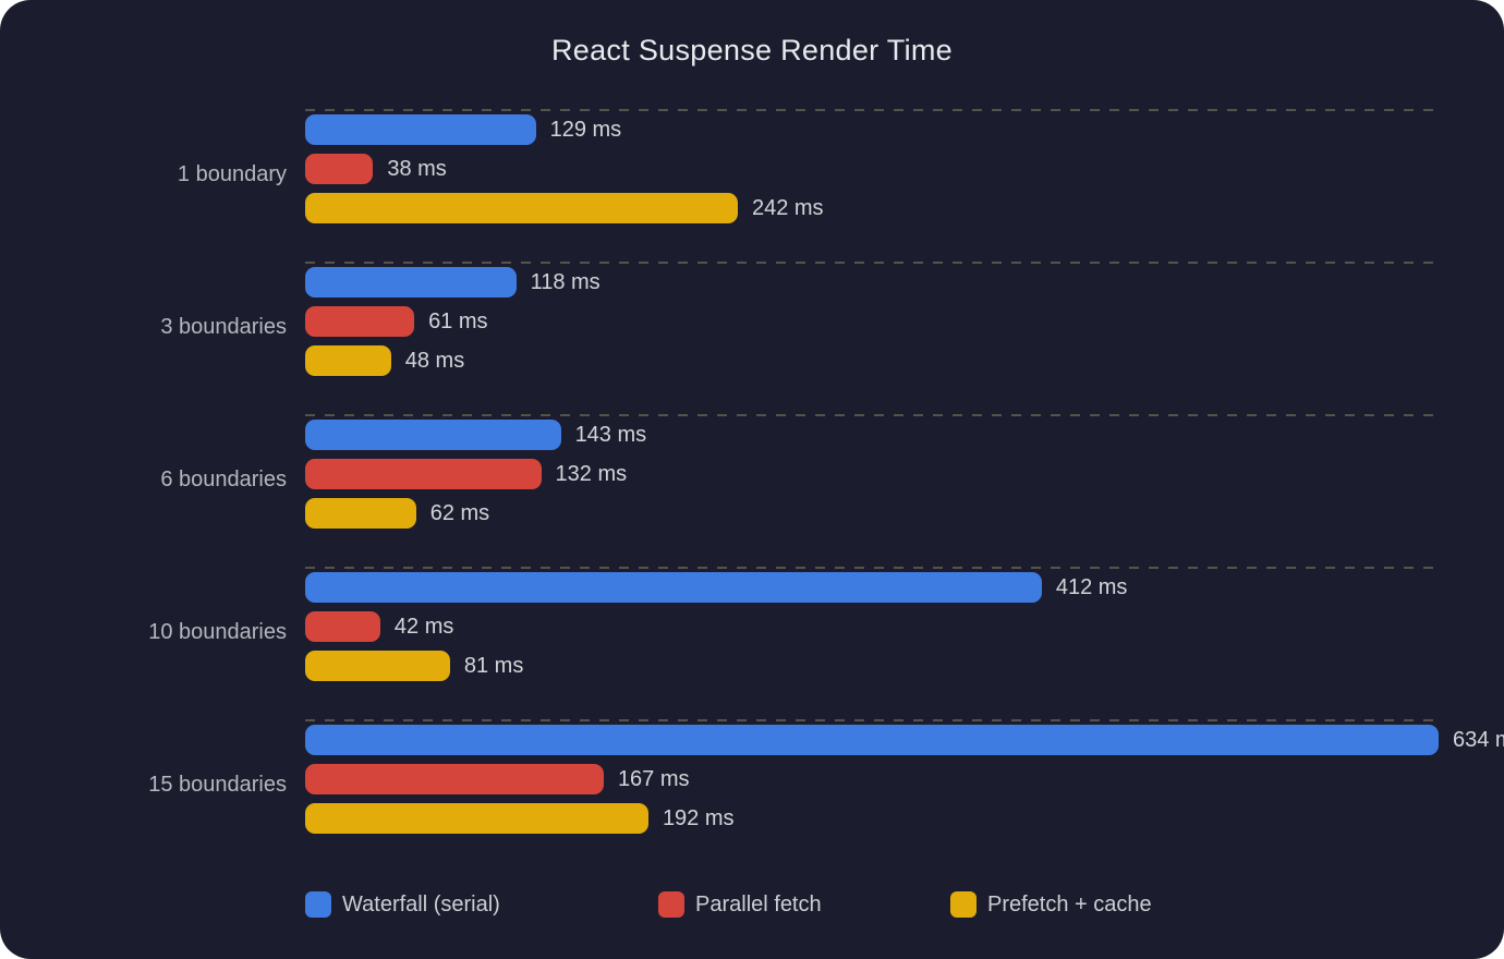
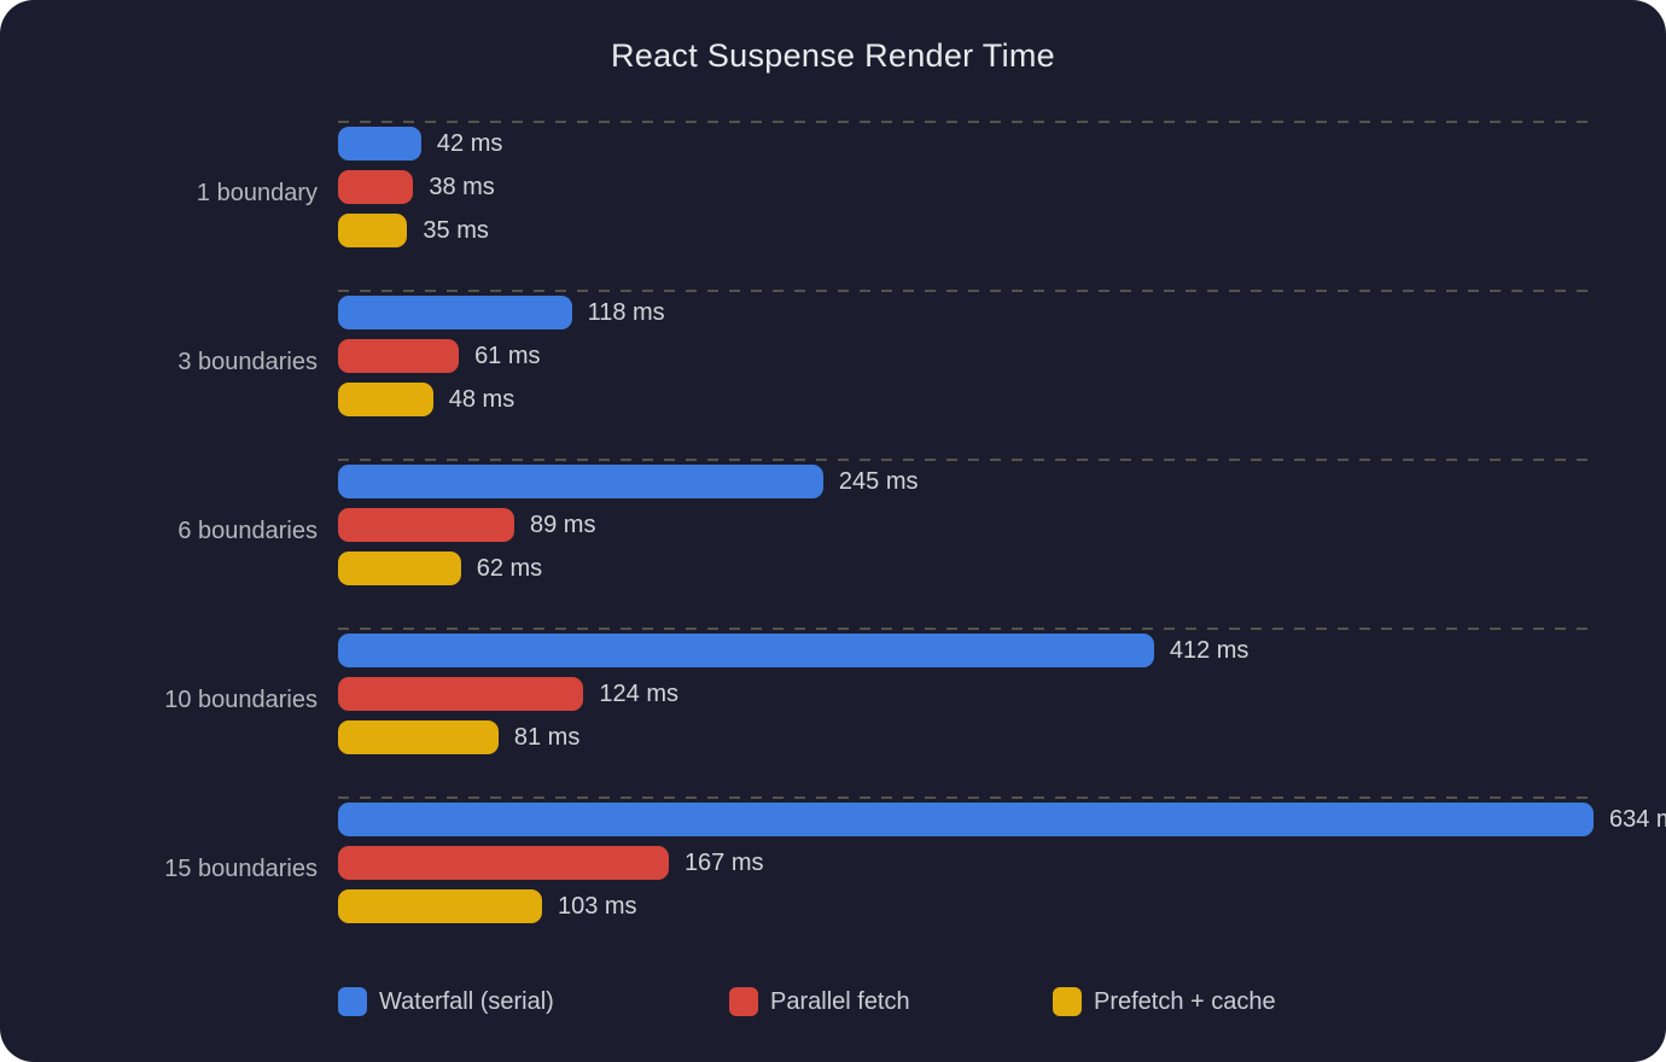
Waterfall (serial)/1 boundary: 129 -> 42
Prefetch + cache/1 boundary: 242 -> 35
Waterfall (serial)/6 boundaries: 143 -> 245
Parallel fetch/6 boundaries: 132 -> 89
Parallel fetch/10 boundaries: 42 -> 124
Prefetch + cache/15 boundaries: 192 -> 103
